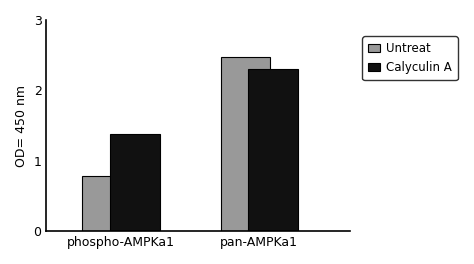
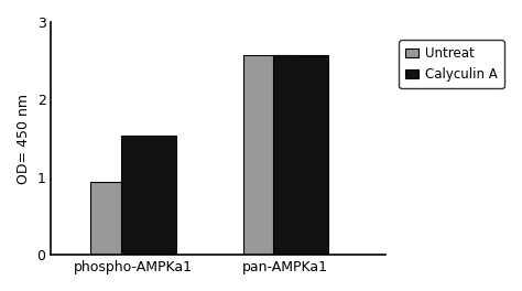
Untreat/phospho-AMPKa1: 0.78 -> 0.94
Calyculin A/phospho-AMPKa1: 1.38 -> 1.54
Untreat/pan-AMPKa1: 2.48 -> 2.58
Calyculin A/pan-AMPKa1: 2.30 -> 2.58
